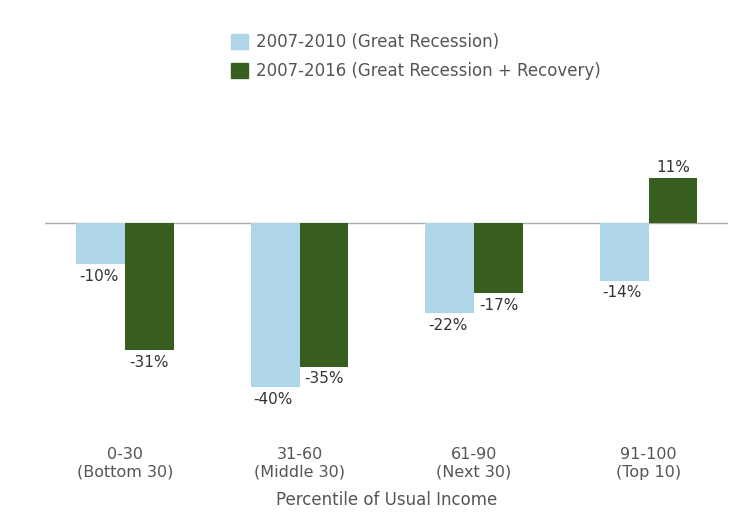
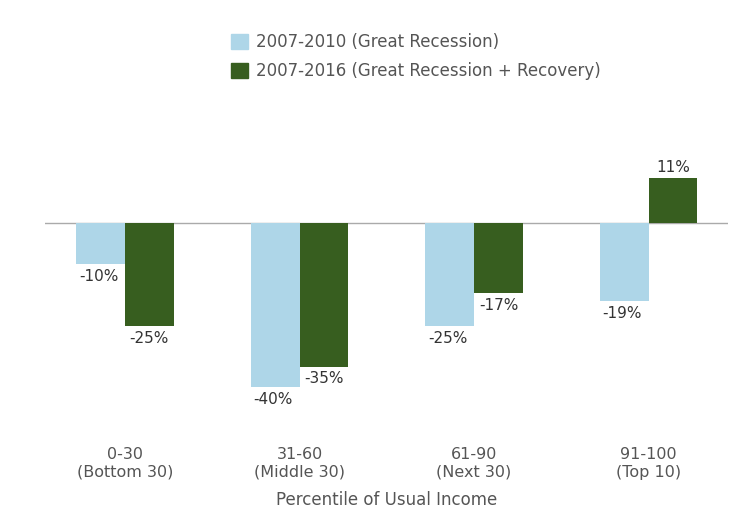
2007-2016 (Great Recession + Recovery)/0-30 (Bottom 30): -31% -> -25%
2007-2010 (Great Recession)/61-90 (Next 30): -22% -> -25%
2007-2010 (Great Recession)/91-100 (Top 10): -14% -> -19%
